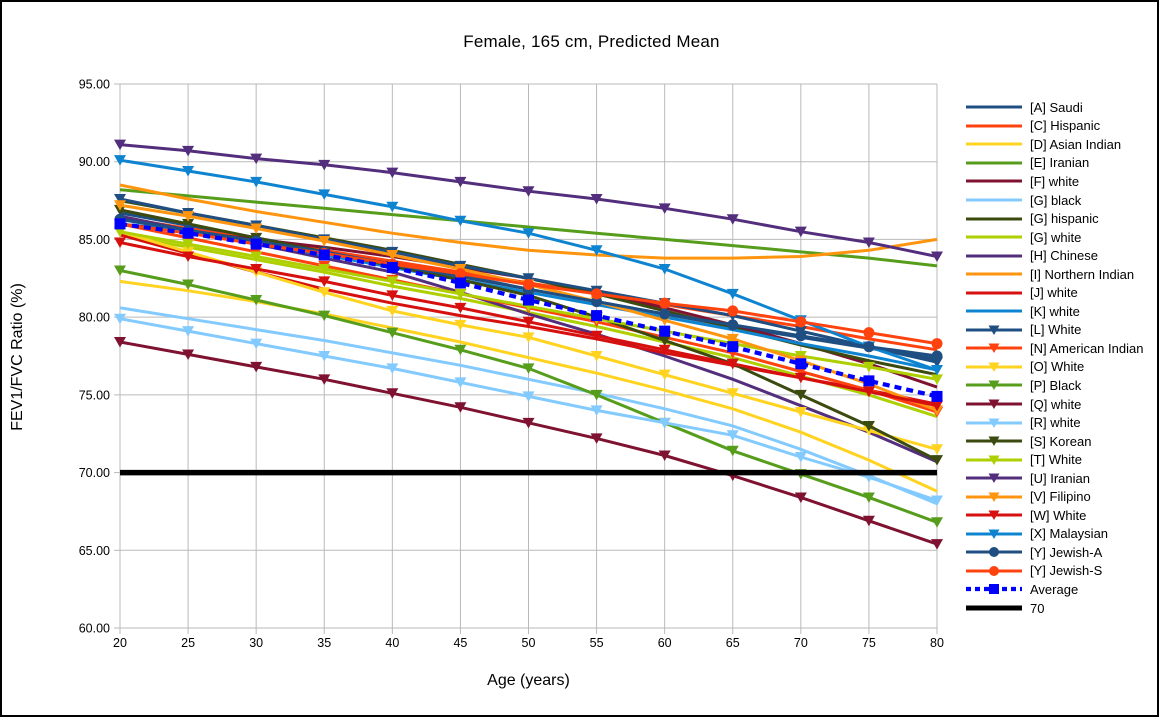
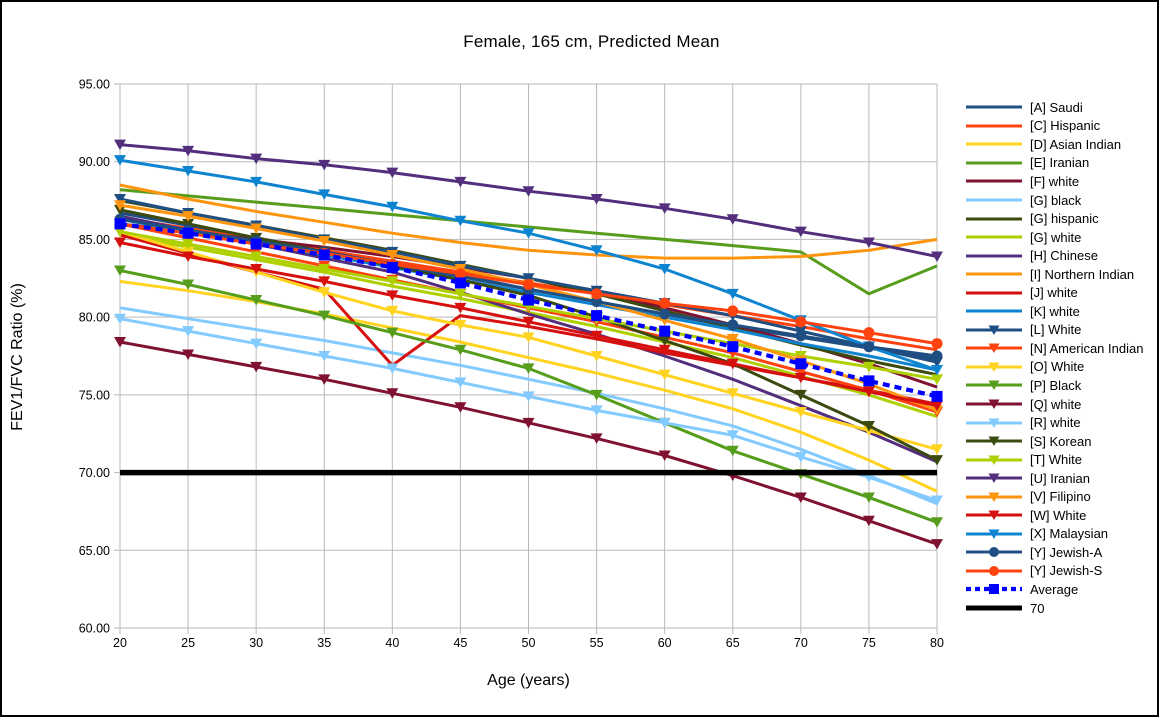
[J] white/40: 80.9 -> 76.9
[E] Iranian/75: 83.8 -> 81.5
